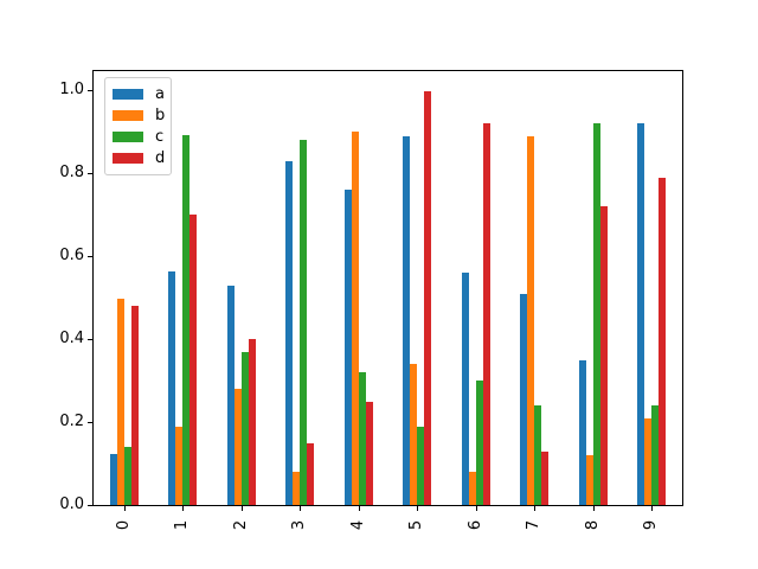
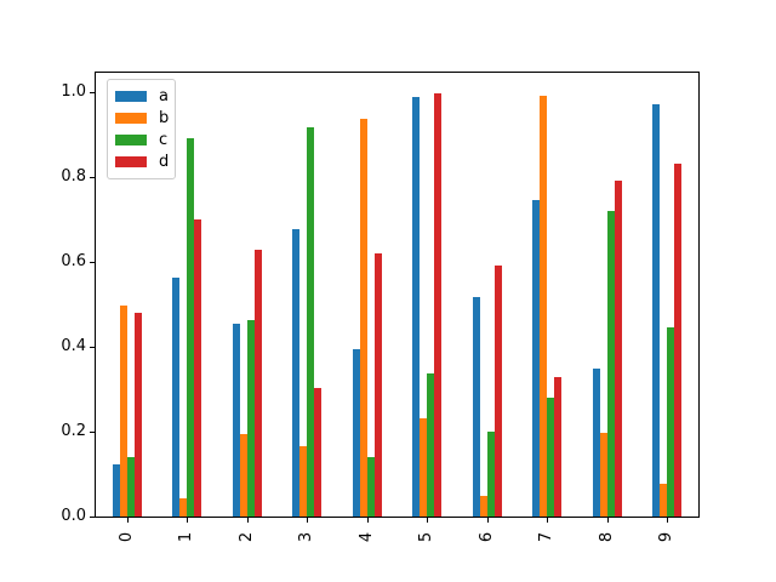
b/1: 0.19 -> 0.04
a/2: 0.53 -> 0.46
b/2: 0.28 -> 0.19
c/2: 0.37 -> 0.46
d/2: 0.40 -> 0.63
a/3: 0.83 -> 0.68
b/3: 0.08 -> 0.17
c/3: 0.88 -> 0.92
d/3: 0.15 -> 0.30
a/4: 0.76 -> 0.39
b/4: 0.90 -> 0.94
c/4: 0.32 -> 0.14
d/4: 0.25 -> 0.62
a/5: 0.89 -> 0.99
b/5: 0.34 -> 0.23
c/5: 0.19 -> 0.34
a/6: 0.56 -> 0.52
b/6: 0.08 -> 0.05
c/6: 0.30 -> 0.20
d/6: 0.92 -> 0.59
a/7: 0.51 -> 0.74
b/7: 0.89 -> 0.99
c/7: 0.24 -> 0.28
d/7: 0.13 -> 0.33
b/8: 0.12 -> 0.20
c/8: 0.92 -> 0.72
d/8: 0.72 -> 0.79
a/9: 0.92 -> 0.97
b/9: 0.21 -> 0.08
c/9: 0.24 -> 0.45
d/9: 0.79 -> 0.83
